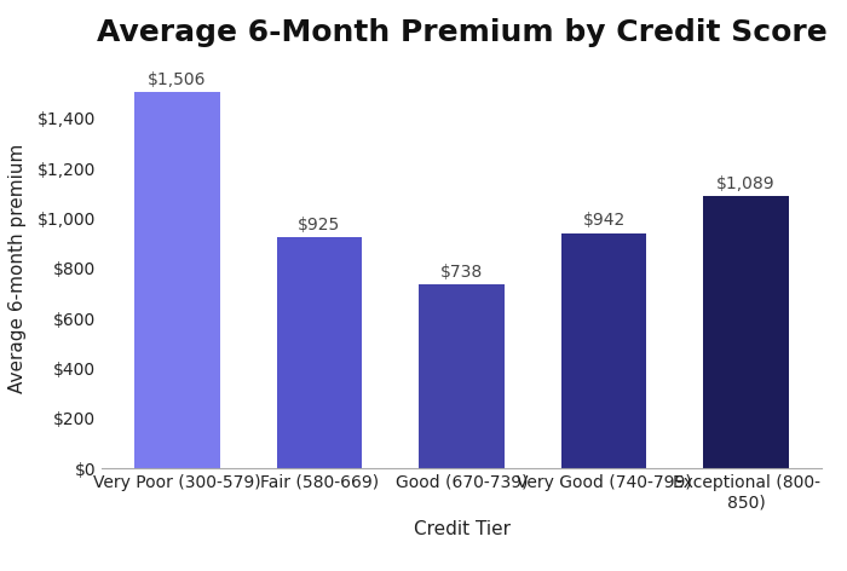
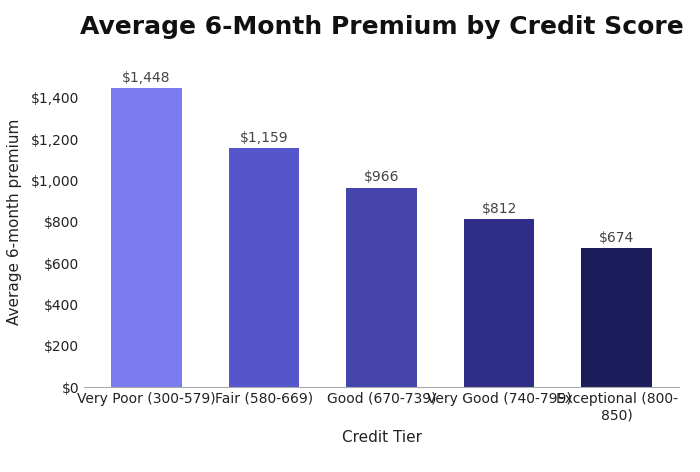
Very Poor (300-579): $1,506 -> $1,448
Fair (580-669): $925 -> $1,159
Good (670-739): $738 -> $966
Very Good (740-799): $942 -> $812
Exceptional (800- 850): $1,089 -> $674
